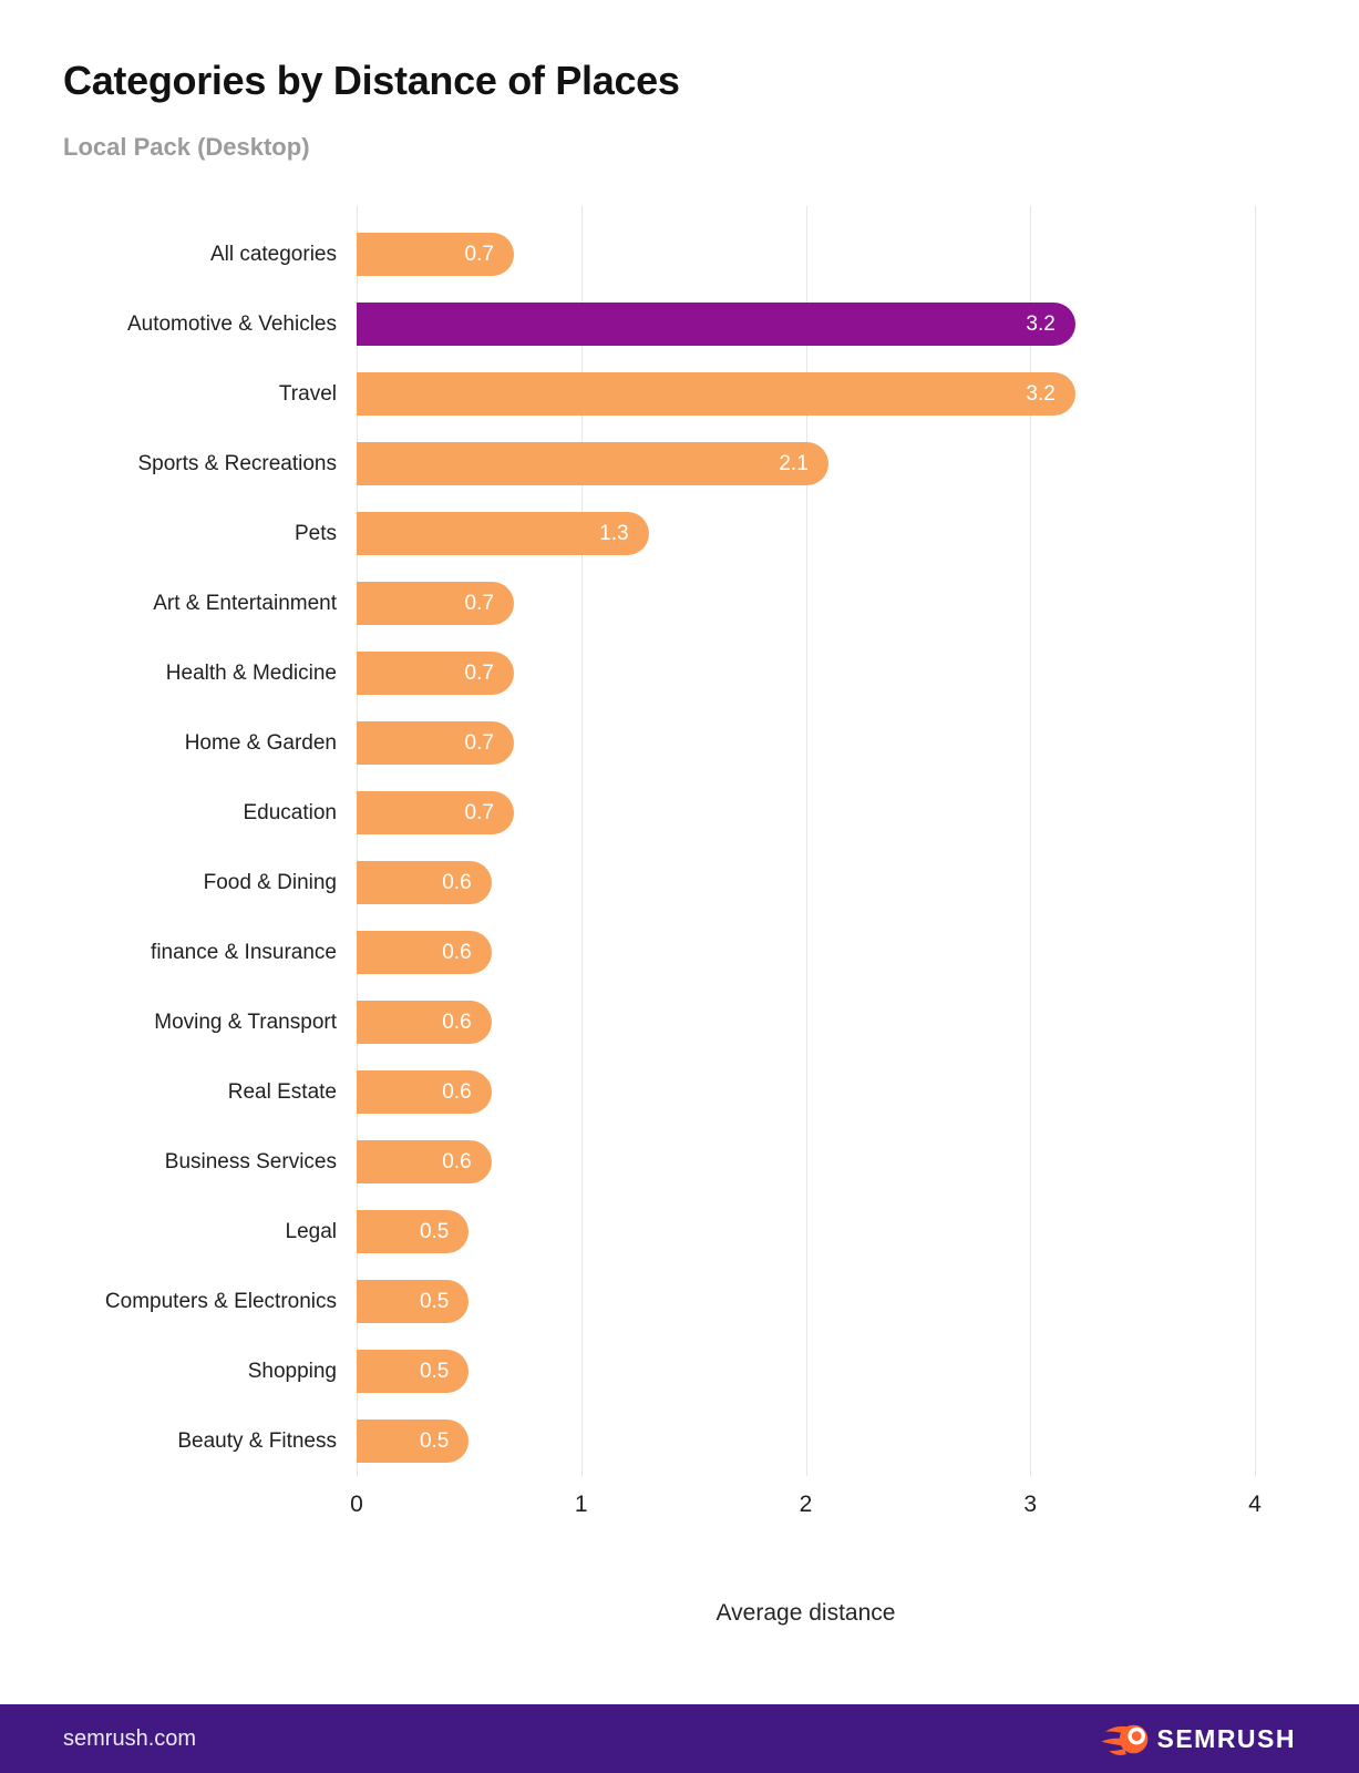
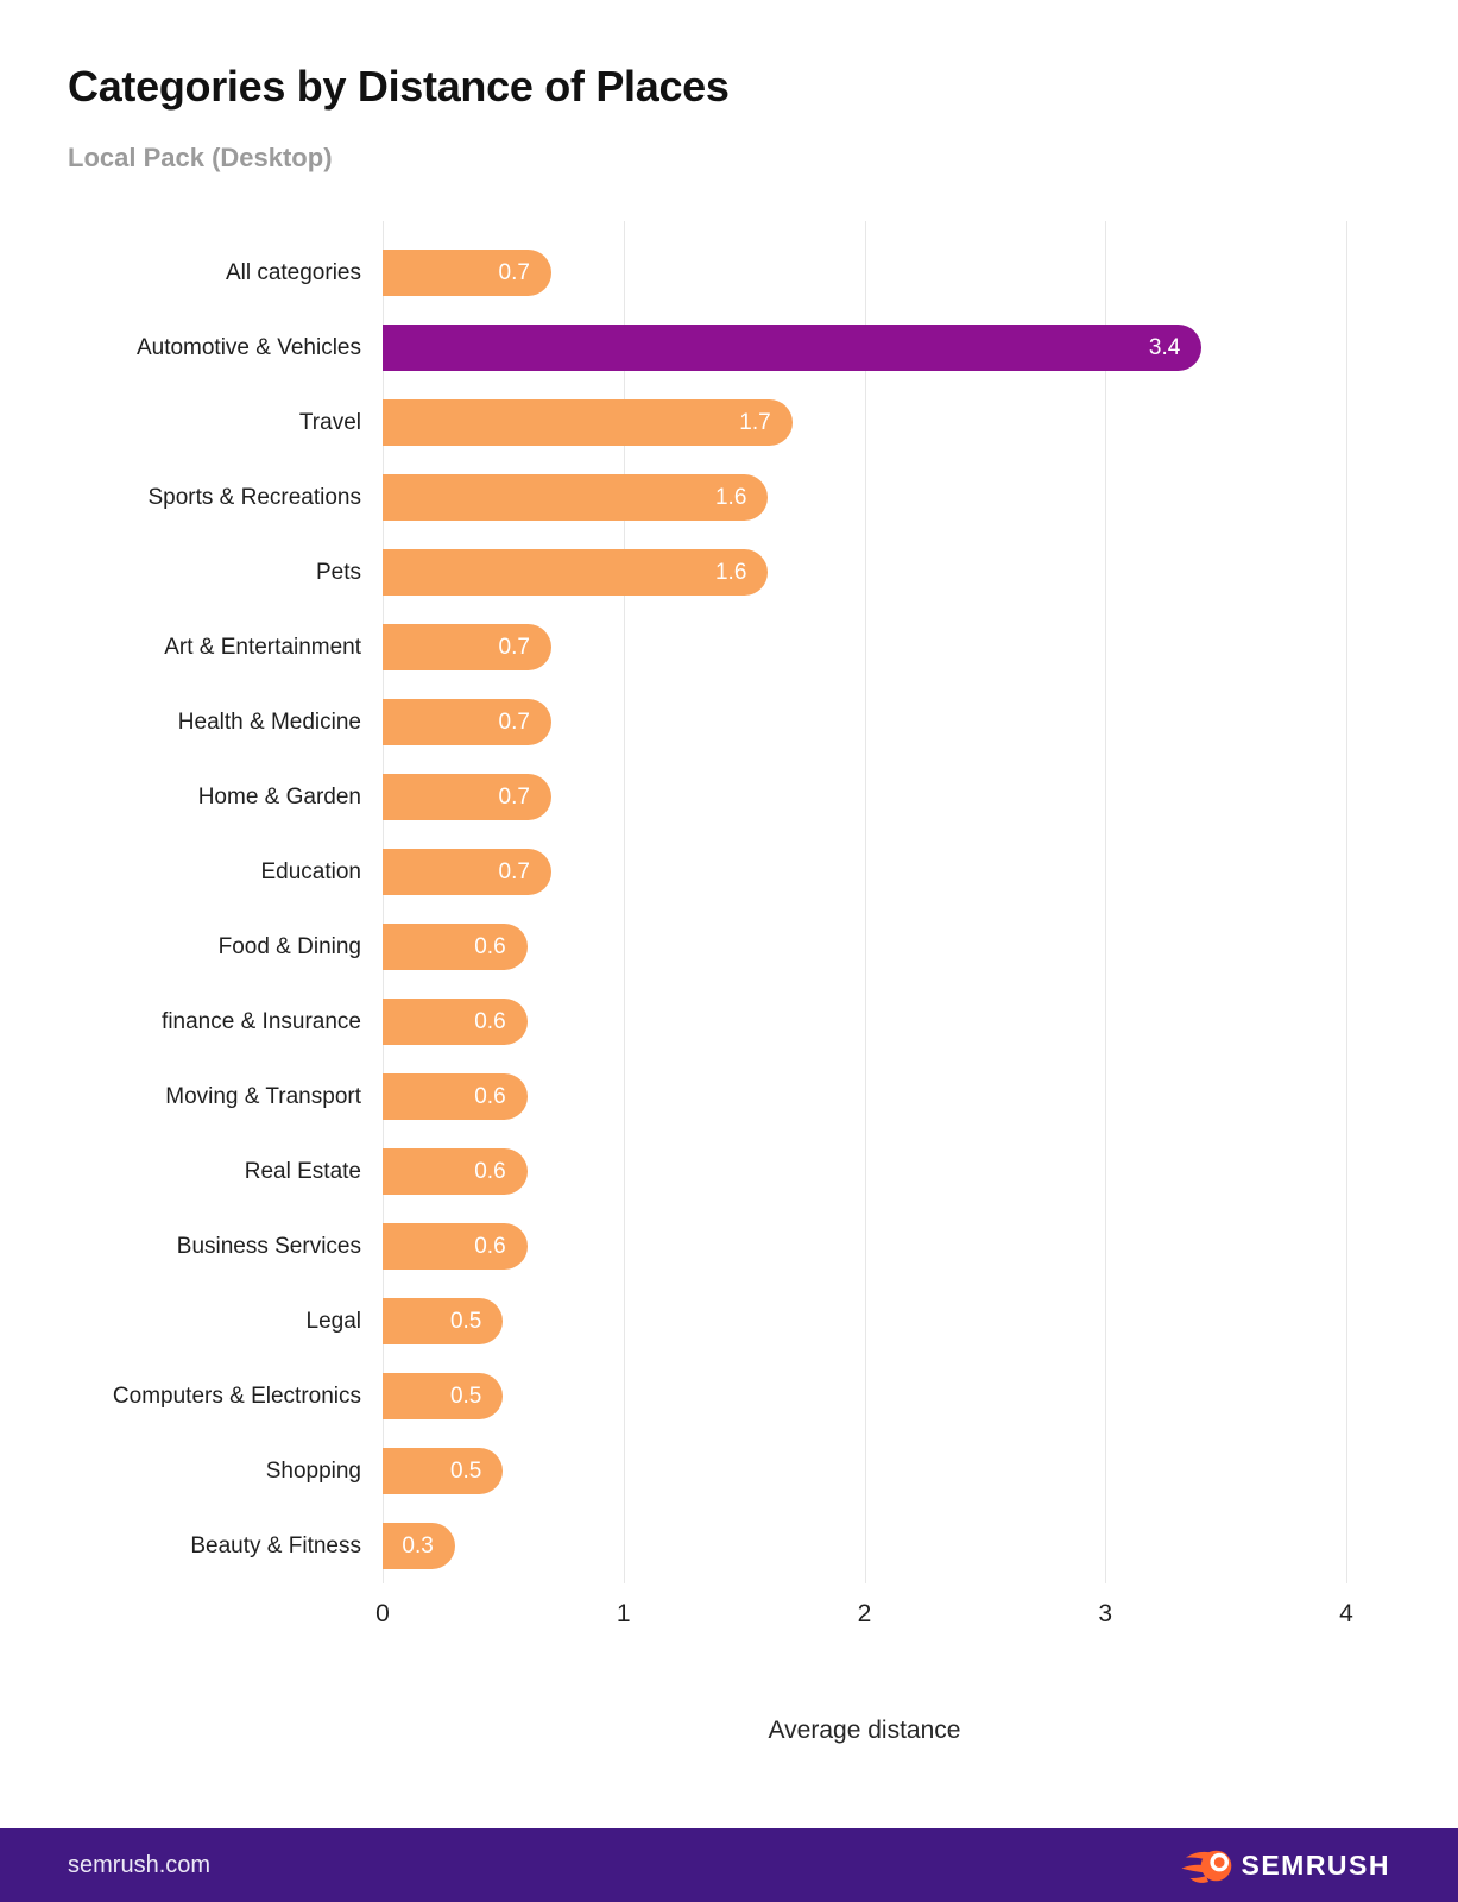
Automotive & Vehicles: 3.2 -> 3.4
Travel: 3.2 -> 1.7
Sports & Recreations: 2.1 -> 1.6
Pets: 1.3 -> 1.6
Beauty & Fitness: 0.5 -> 0.3
